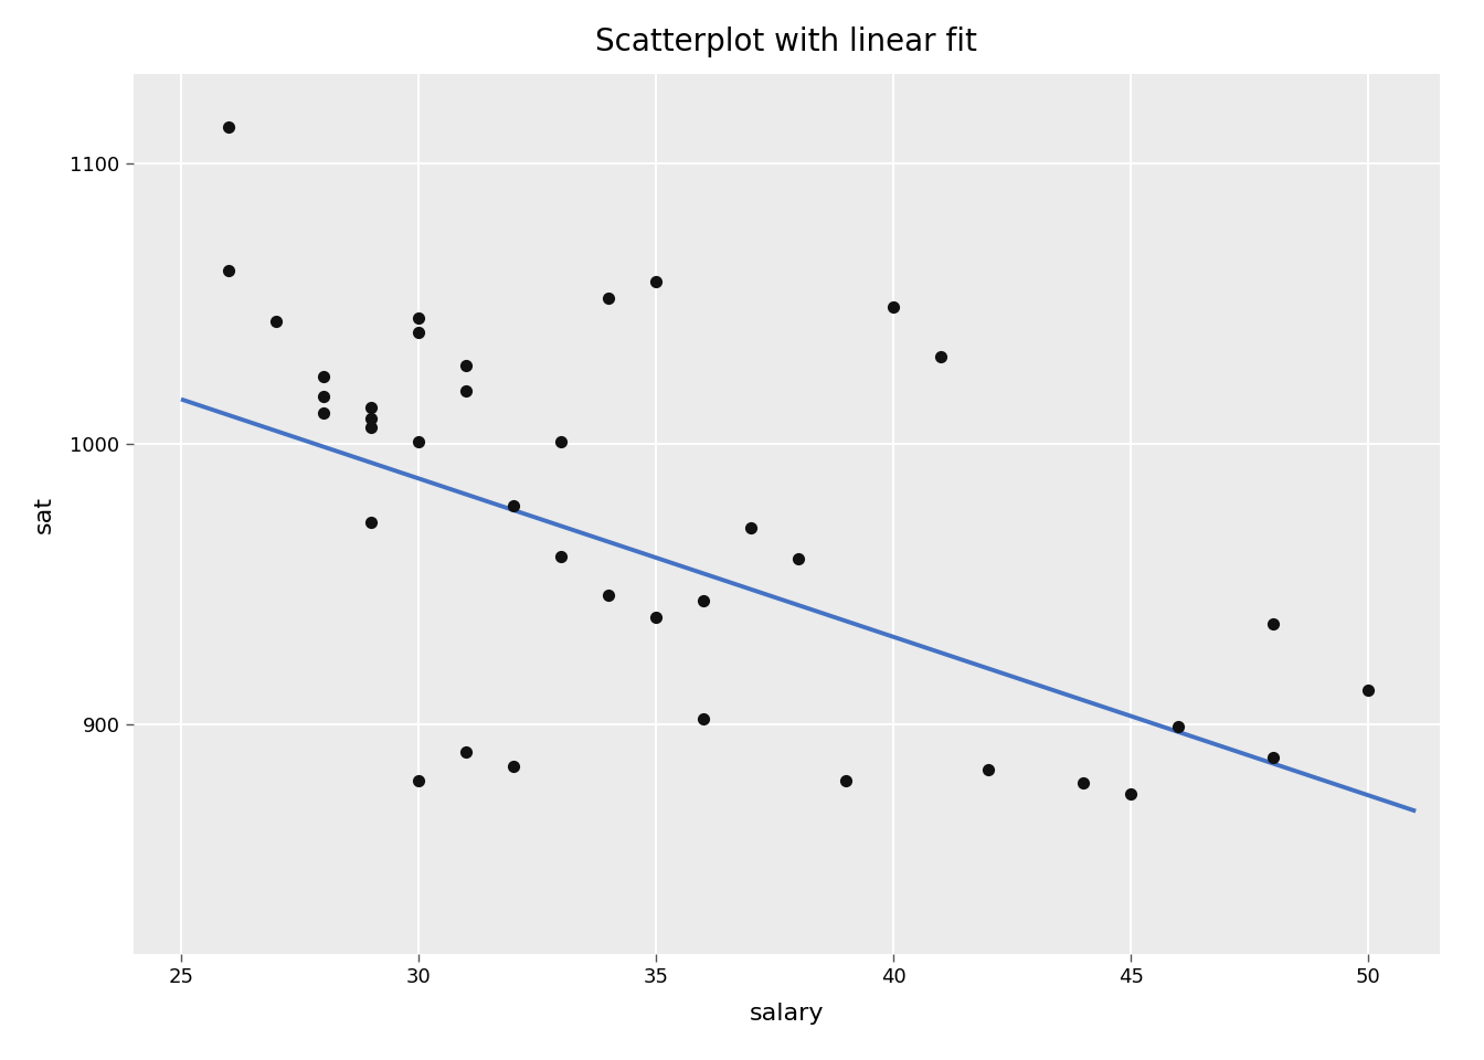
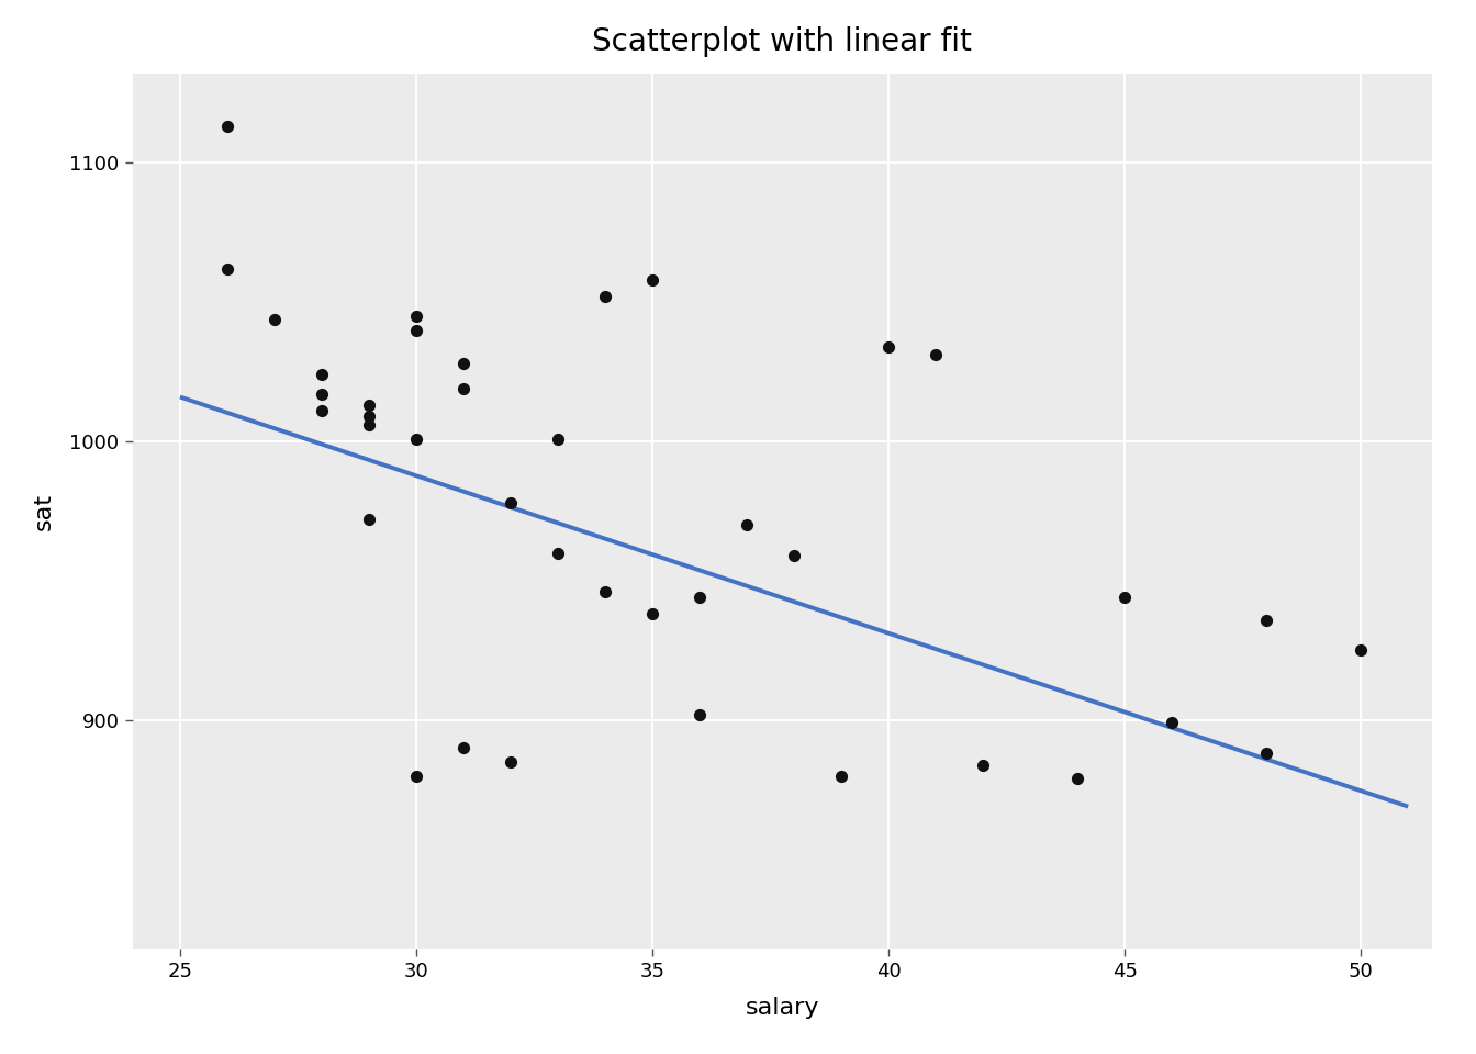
40: 1049 -> 1034
45: 875 -> 944
50: 912 -> 925
